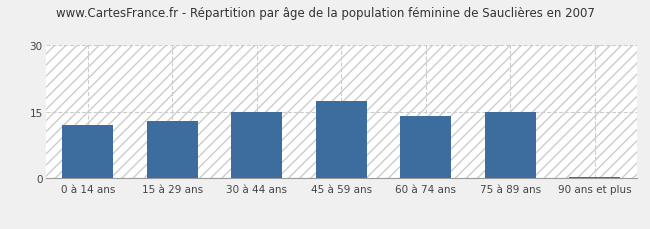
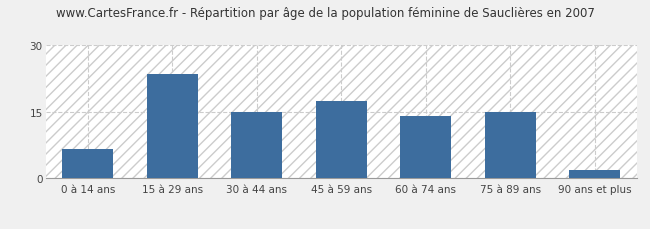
0 à 14 ans: 12.0 -> 6.5
15 à 29 ans: 13.0 -> 23.5
90 ans et plus: 0.4 -> 2.0
